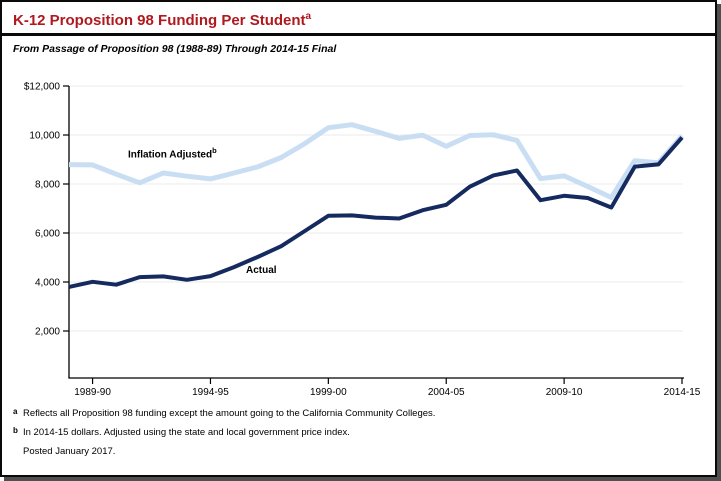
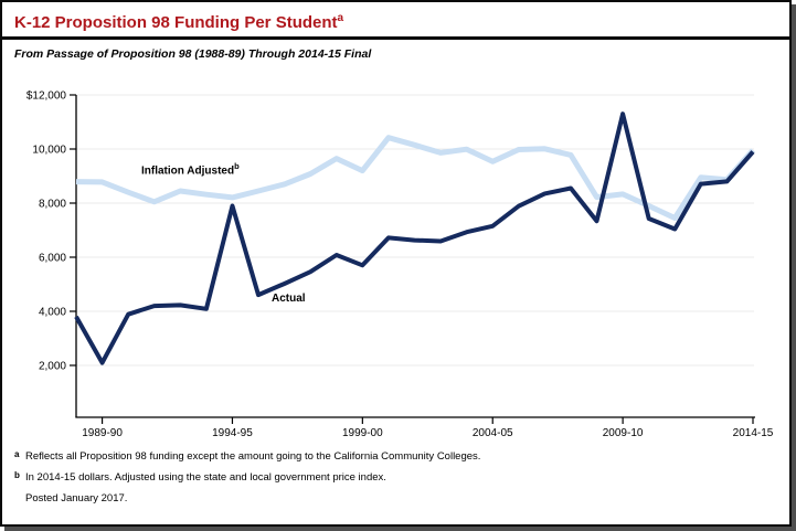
Actual/1989-90: $4000 -> $2100
Actual/1994-95: $4200 -> $7900
Inflation Adjusted/1999-00: $10300 -> $9200
Actual/1999-00: $6700 -> $5700
Actual/2009-10: $7500 -> $11300
